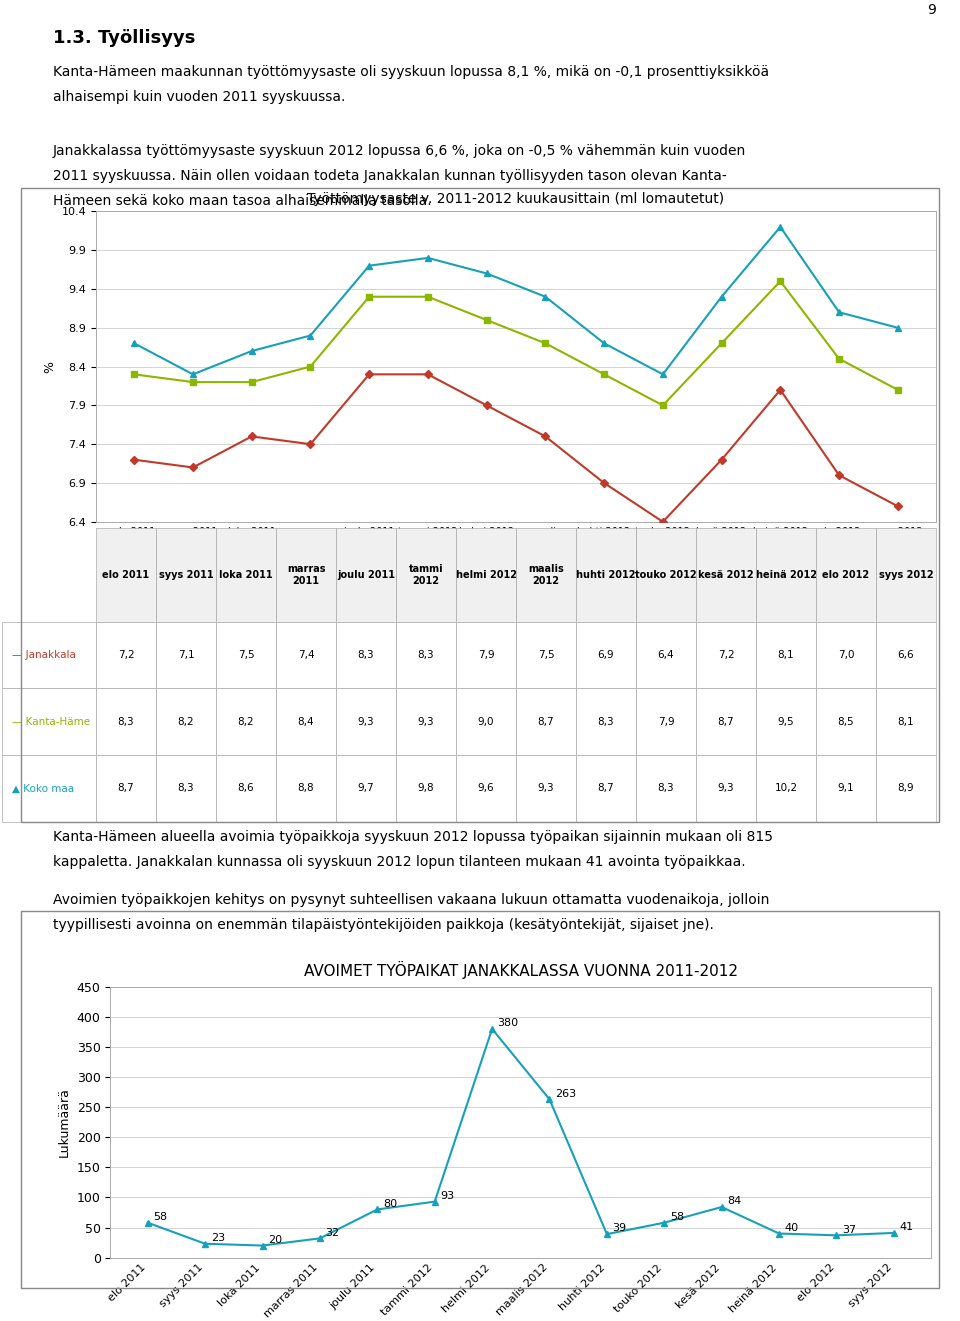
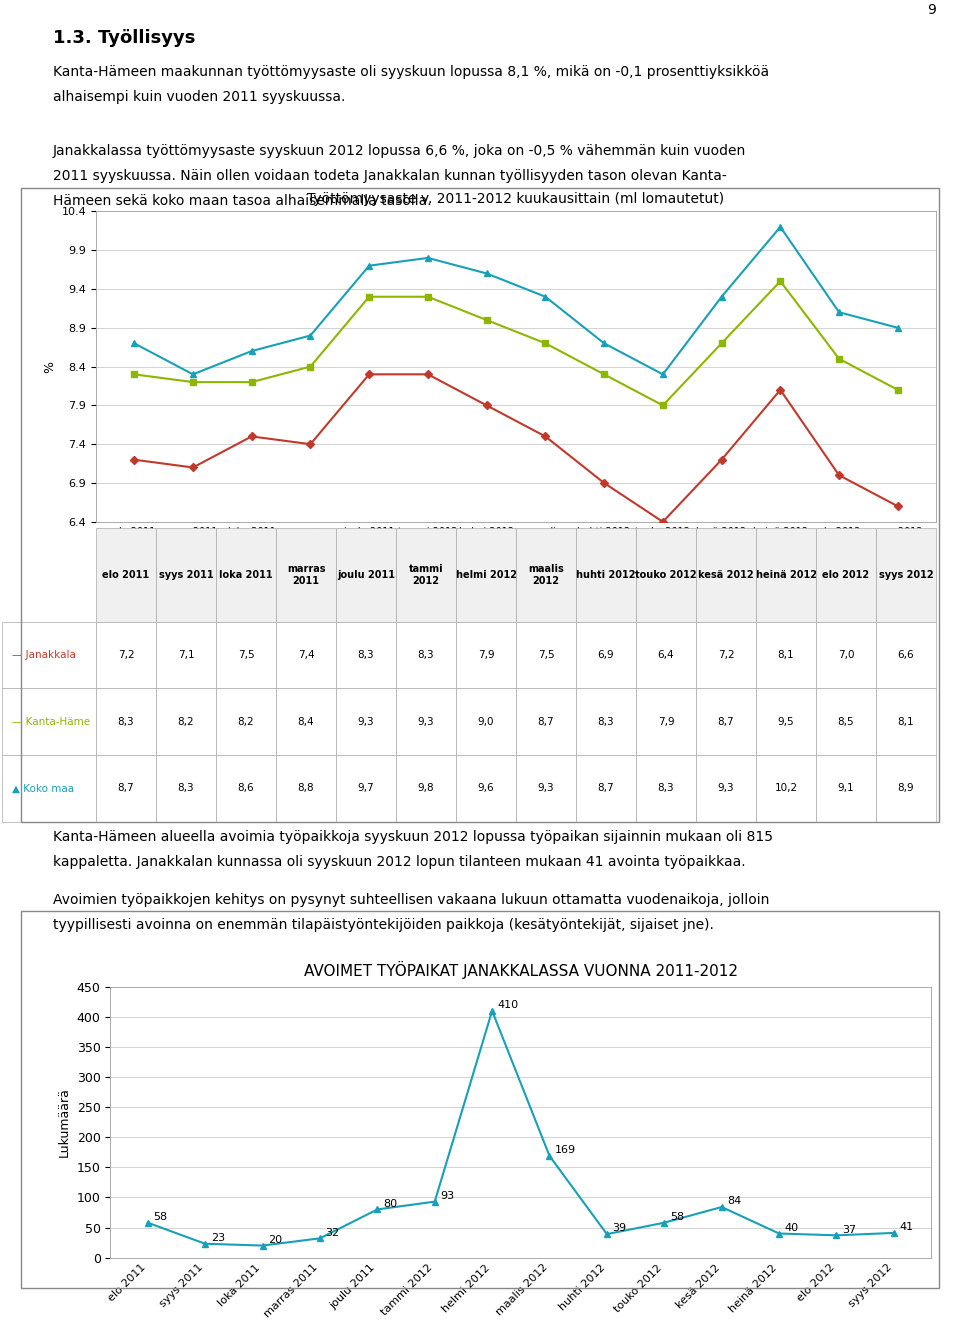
AVOIMET TYÖPAIKAT JANAKKALASSA VUONNA 2011-2012/helmi 2012: 380 -> 410
AVOIMET TYÖPAIKAT JANAKKALASSA VUONNA 2011-2012/maalis 2012: 263 -> 169
